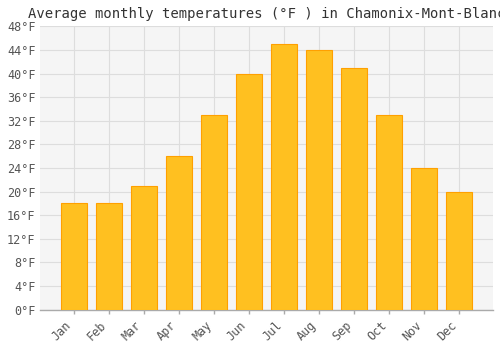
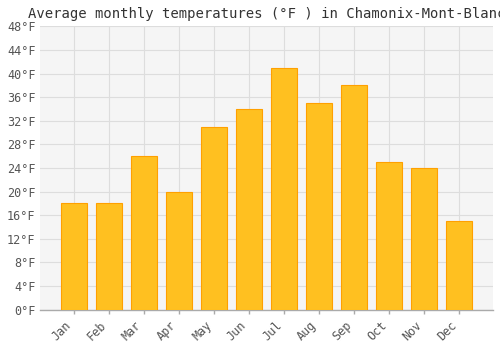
Mar: 21°F -> 26°F
Apr: 26°F -> 20°F
May: 33°F -> 31°F
Jun: 40°F -> 34°F
Jul: 45°F -> 41°F
Aug: 44°F -> 35°F
Sep: 41°F -> 38°F
Oct: 33°F -> 25°F
Dec: 20°F -> 15°F
